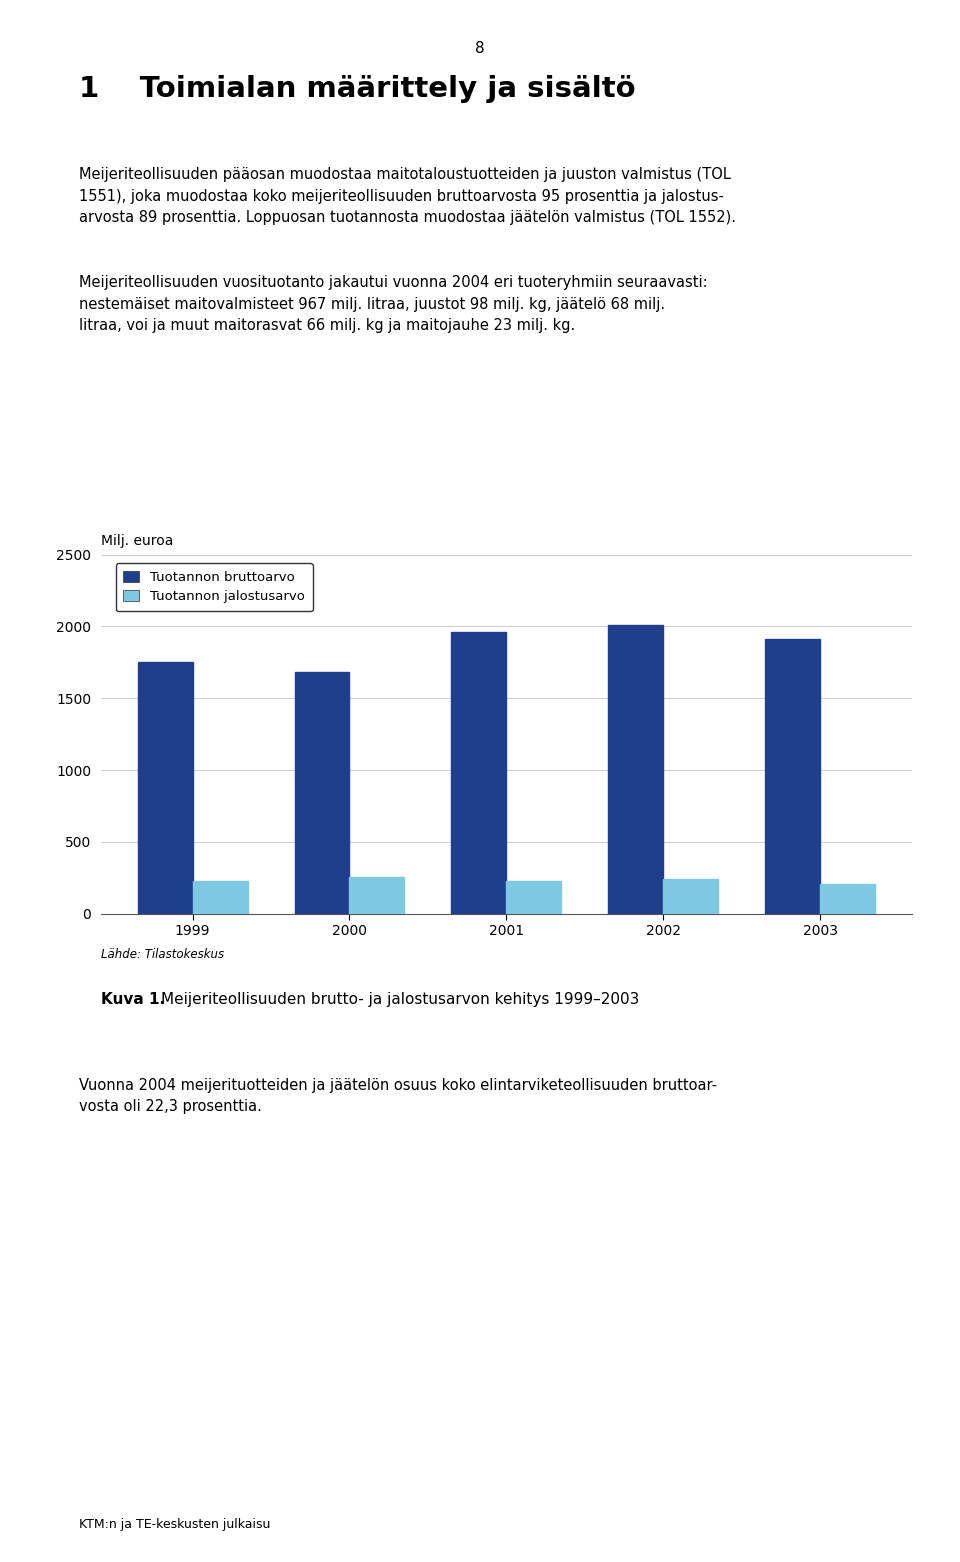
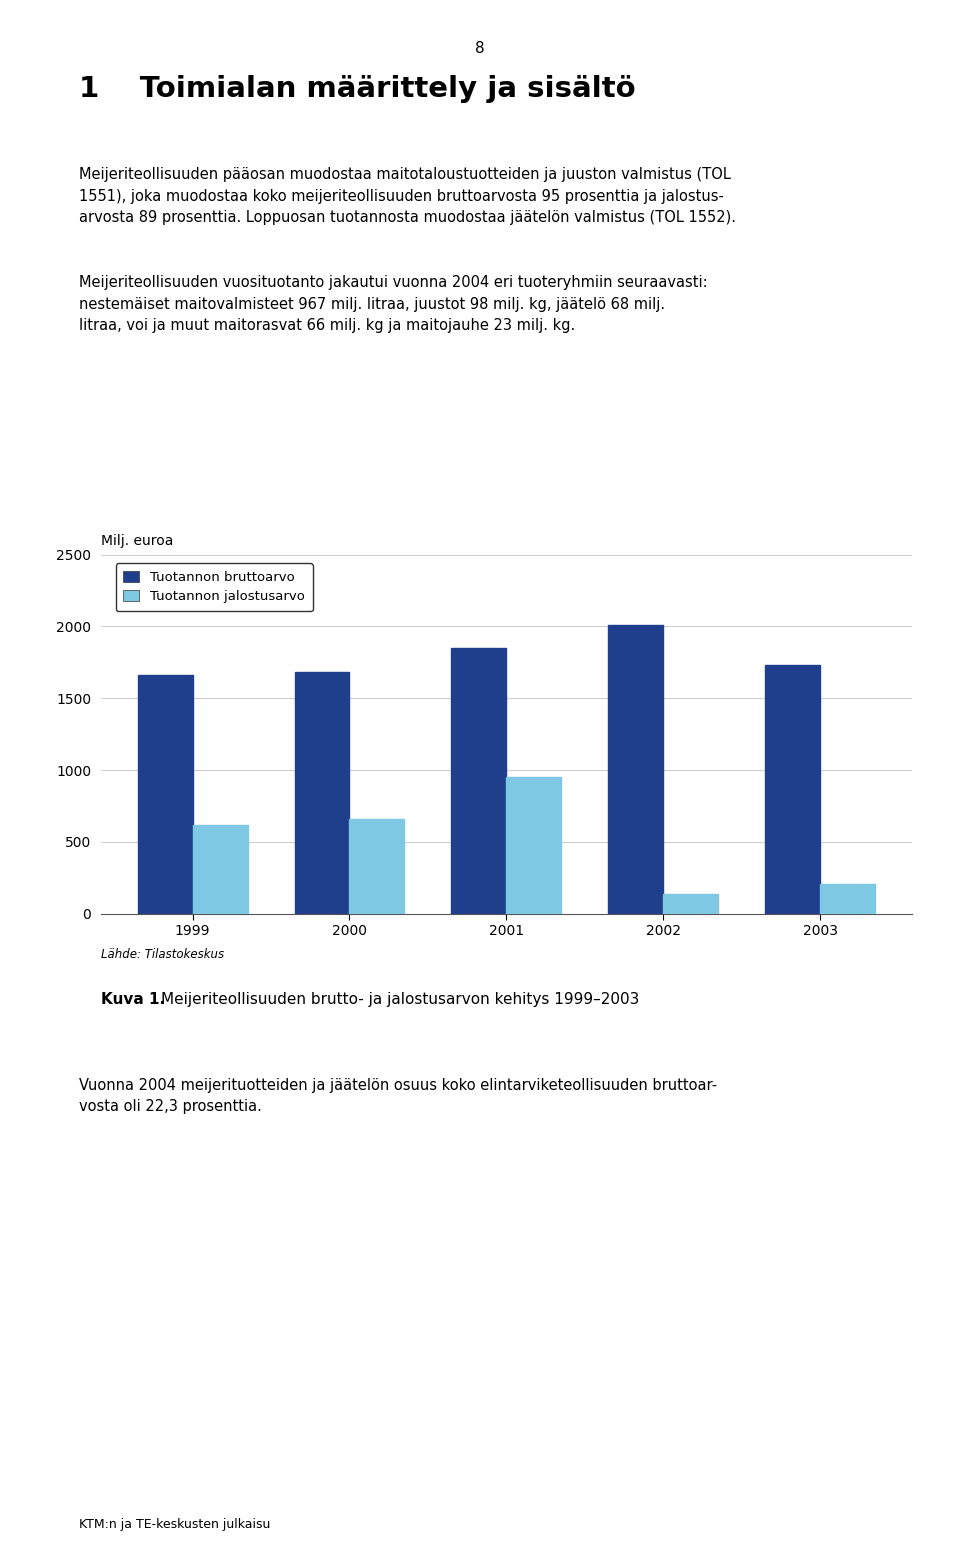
Tuotannon bruttoarvo/1999: 1750 -> 1660
Tuotannon jalostusarvo/1999: 230 -> 620
Tuotannon jalostusarvo/2000: 260 -> 660
Tuotannon bruttoarvo/2001: 1960 -> 1850
Tuotannon jalostusarvo/2001: 230 -> 950
Tuotannon jalostusarvo/2002: 240 -> 140
Tuotannon bruttoarvo/2003: 1910 -> 1730
